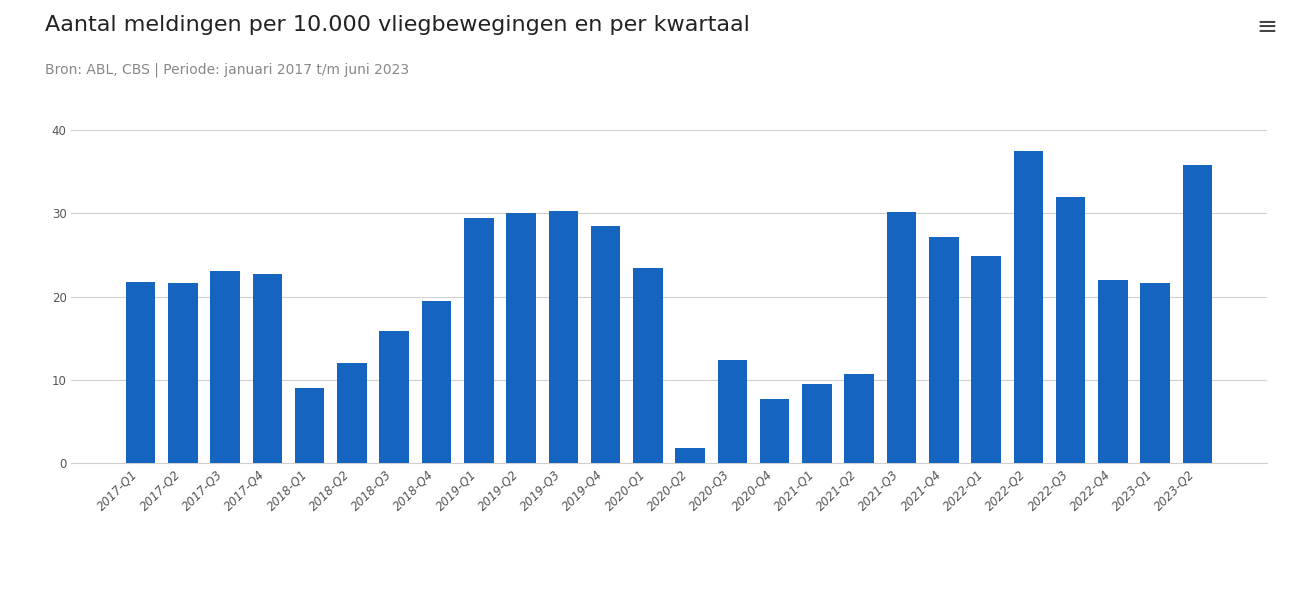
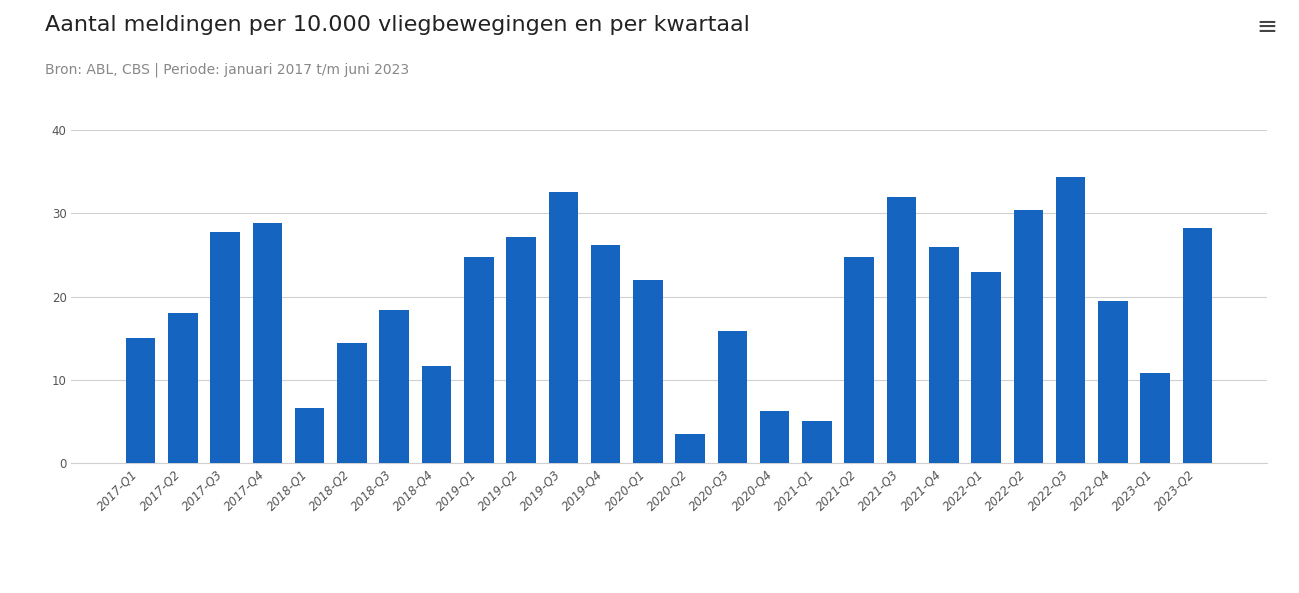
2017-Q1: 21.8 -> 15.0
2017-Q2: 21.6 -> 18.0
2017-Q3: 23.1 -> 27.8
2017-Q4: 22.7 -> 28.8
2018-Q1: 9.0 -> 6.6
2018-Q2: 12.0 -> 14.4
2018-Q3: 15.8 -> 18.4
2018-Q4: 19.4 -> 11.6
2019-Q1: 29.5 -> 24.8
2019-Q2: 30.0 -> 27.2
2019-Q3: 30.3 -> 32.6
2019-Q4: 28.5 -> 26.2
2020-Q1: 23.4 -> 22.0
2020-Q2: 1.8 -> 3.4
2020-Q3: 12.4 -> 15.8
2020-Q4: 7.7 -> 6.2
2021-Q1: 9.5 -> 5.0
2021-Q2: 10.7 -> 24.8
2021-Q3: 30.2 -> 32.0
2021-Q4: 27.2 -> 26.0
2022-Q1: 24.9 -> 23.0
2022-Q2: 37.5 -> 30.4
2022-Q3: 32.0 -> 34.4
2022-Q4: 22.0 -> 19.4
2023-Q1: 21.6 -> 10.8
2023-Q2: 35.8 -> 28.2
